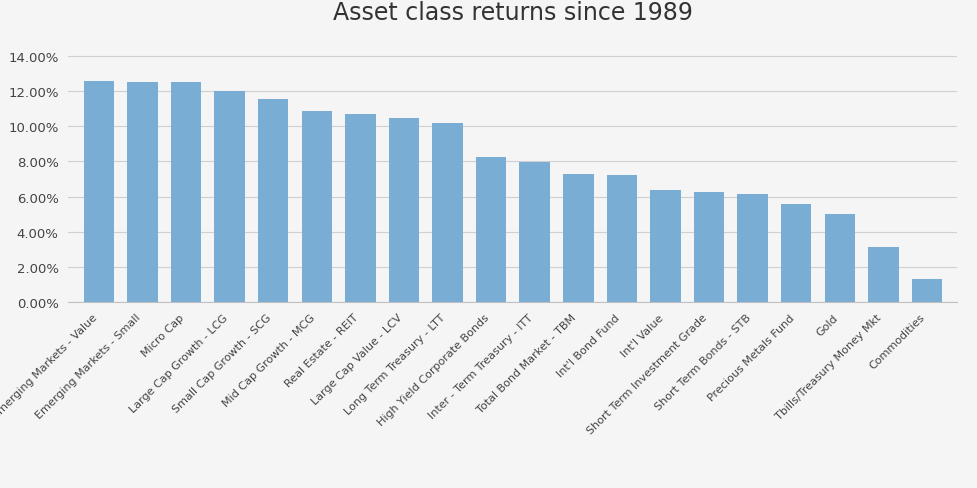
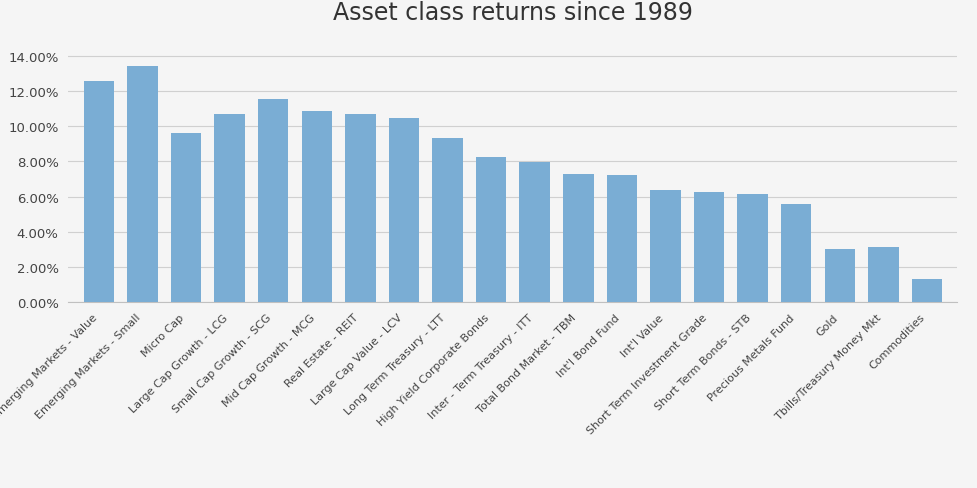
Emerging Markets - Small: 12.5% -> 13.4%
Micro Cap: 12.5% -> 9.6%
Large Cap Growth - LCG: 12.0% -> 10.7%
Long Term Treasury - LTT: 10.2% -> 9.3%
Gold: 5.0% -> 3.0%
